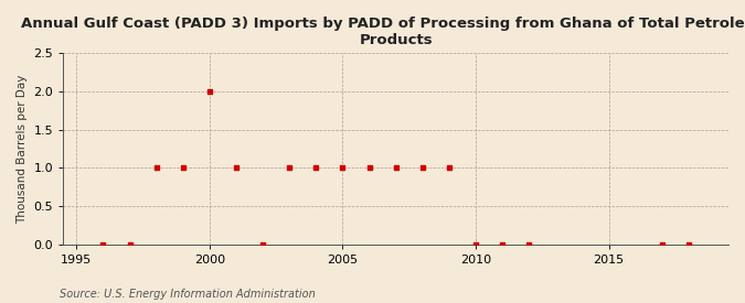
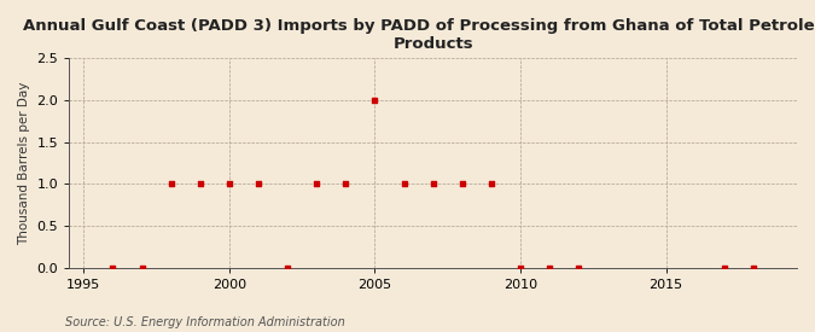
2000: 2 -> 1
2005: 1 -> 2
